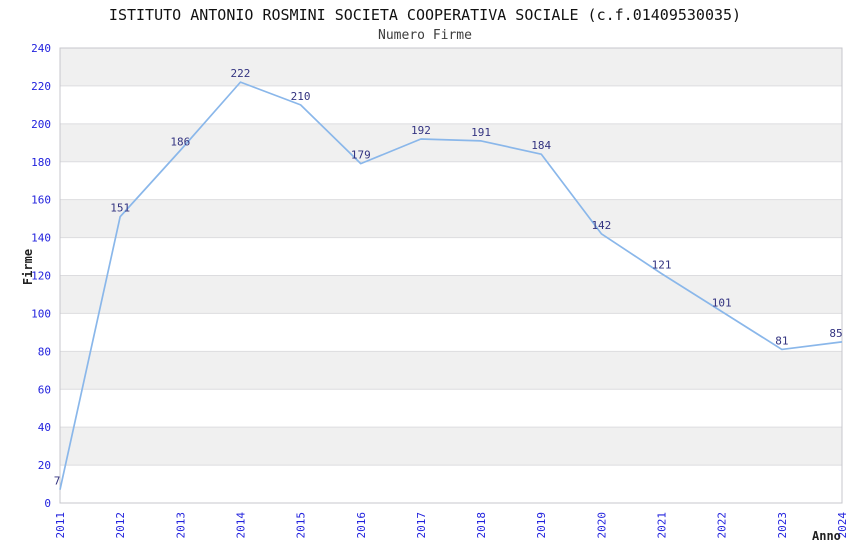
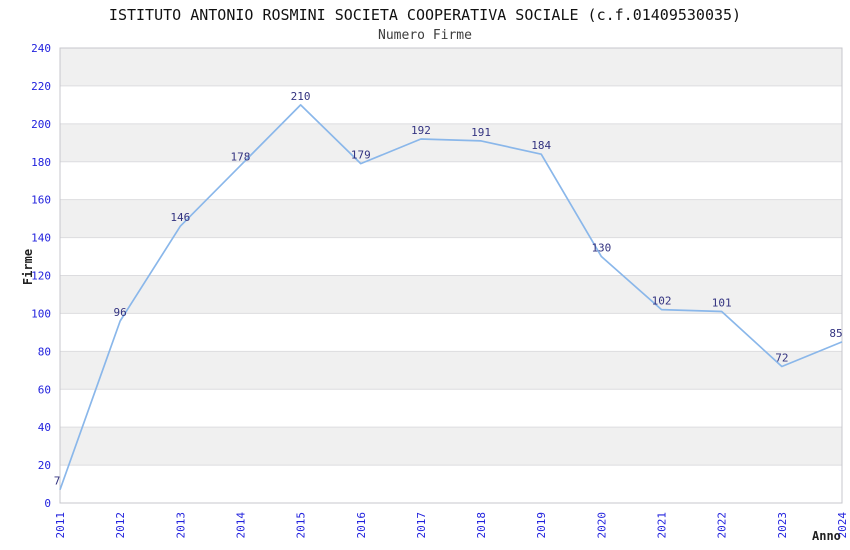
2012: 151 -> 96
2013: 186 -> 146
2014: 222 -> 178
2020: 142 -> 130
2021: 121 -> 102
2023: 81 -> 72
